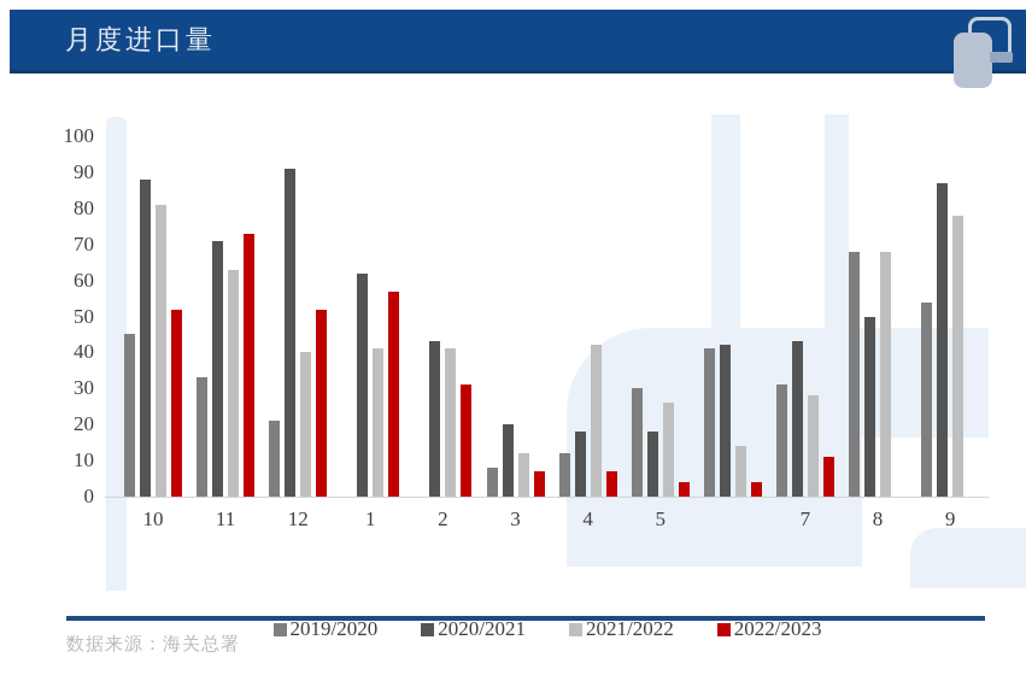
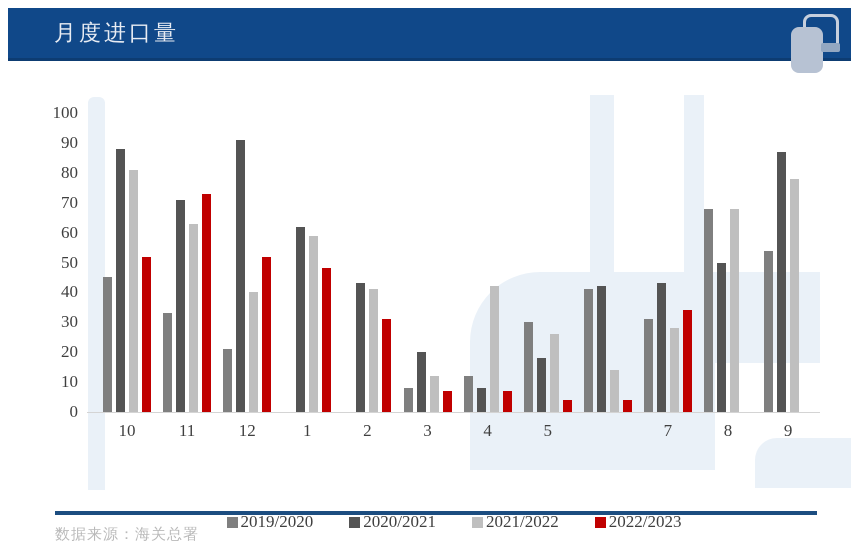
2021/2022/1: 41 -> 59
2022/2023/1: 57 -> 48
2020/2021/4: 18 -> 8
2022/2023/7: 11 -> 34
